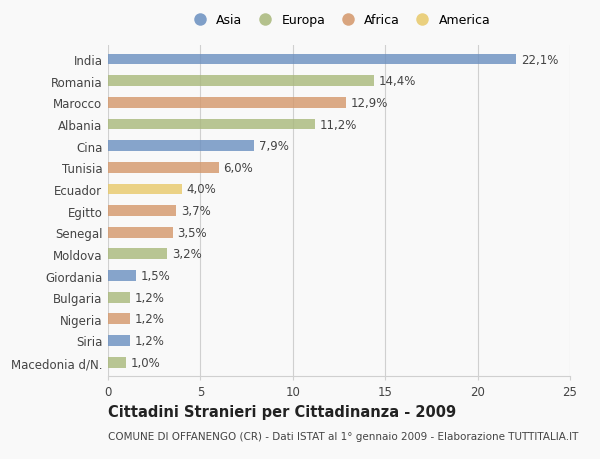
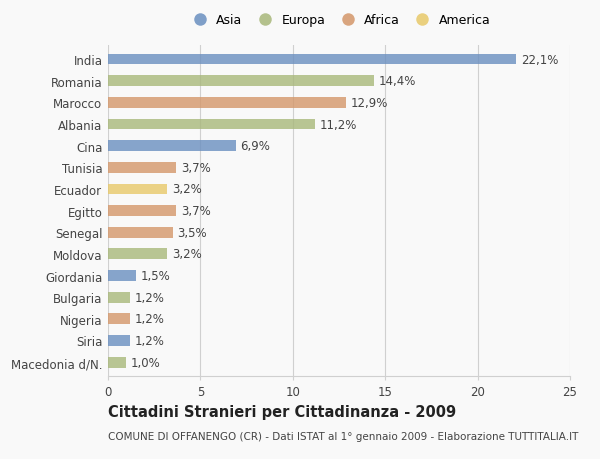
Cina: 7,9% -> 6,9%
Tunisia: 6,0% -> 3,7%
Ecuador: 4,0% -> 3,2%
